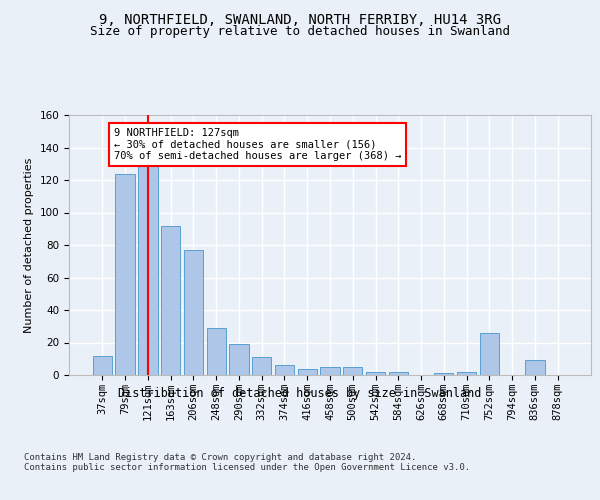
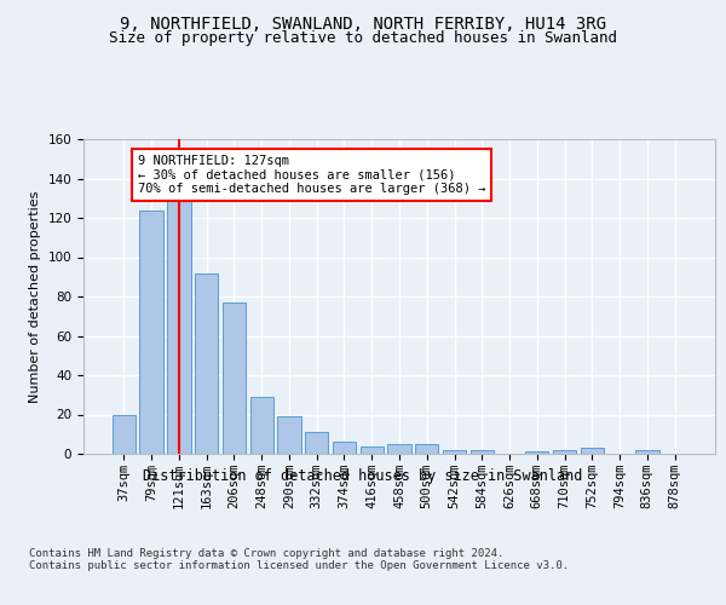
37sqm: 12 -> 20
752sqm: 26 -> 3
836sqm: 9 -> 2
